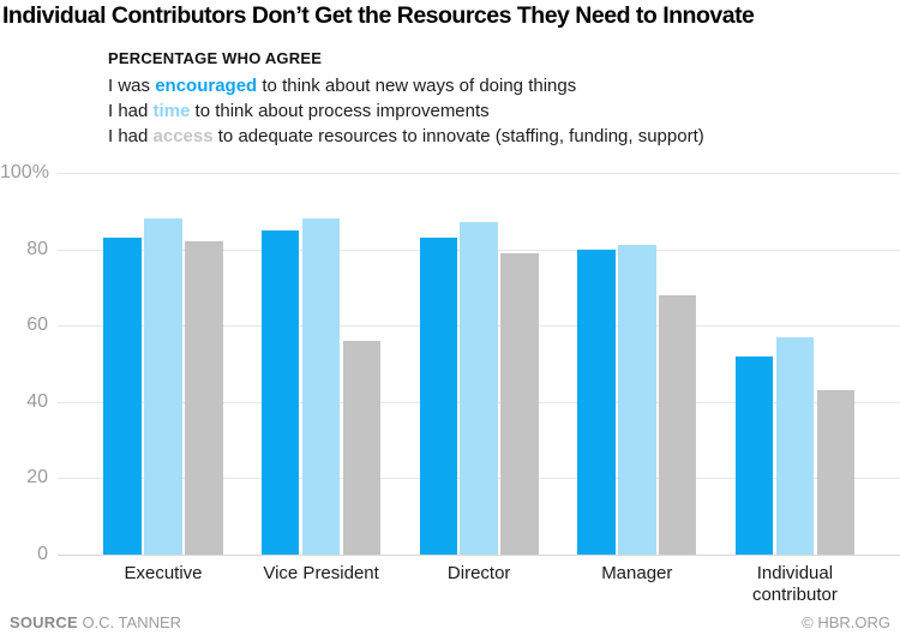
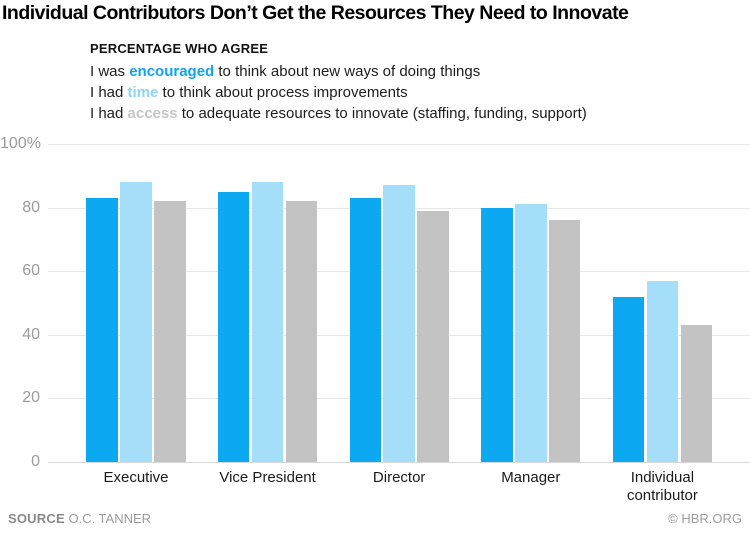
access/Vice President: 56% -> 82%
access/Manager: 68% -> 76%
